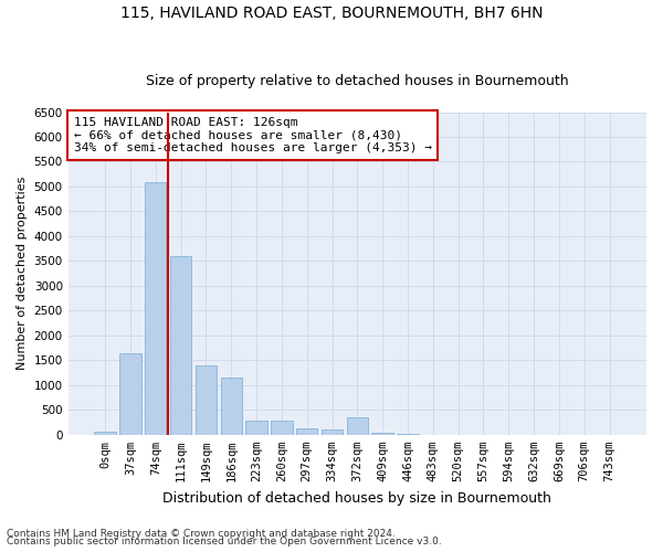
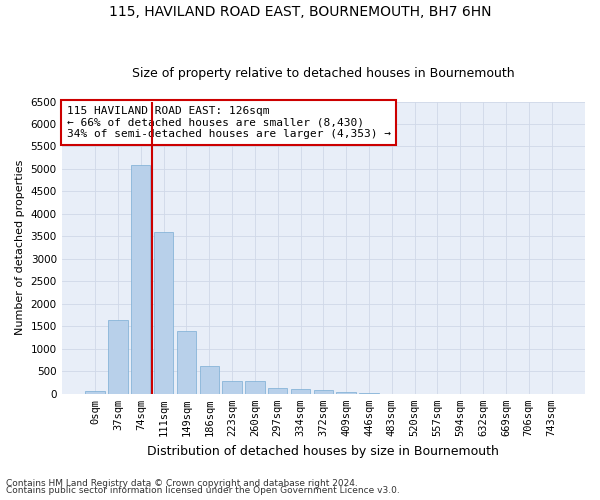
186sqm: 1150 -> 610
372sqm: 350 -> 80
